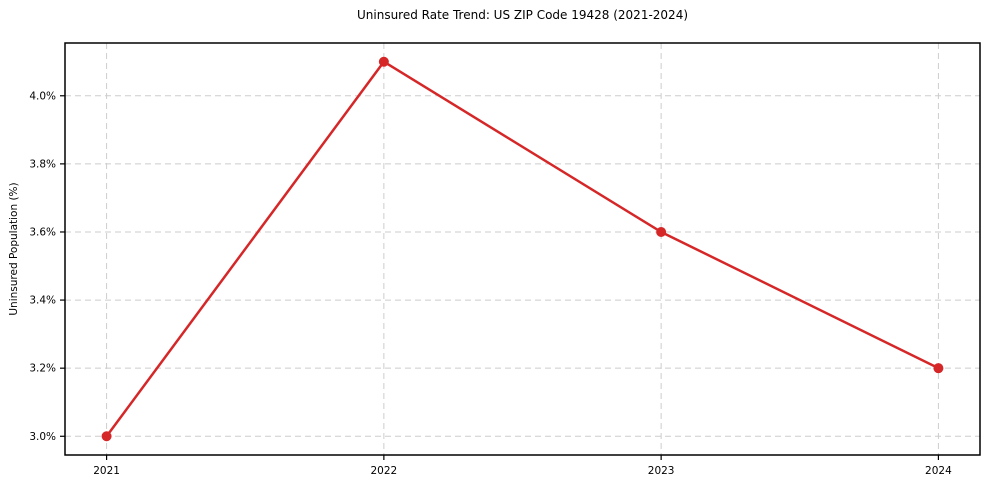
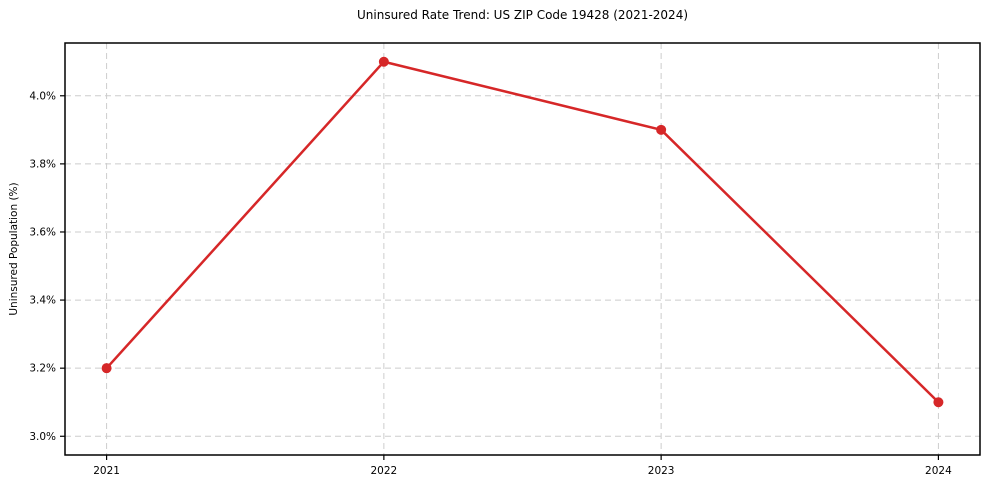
2021: 3.0% -> 3.2%
2023: 3.6% -> 3.9%
2024: 3.2% -> 3.1%
